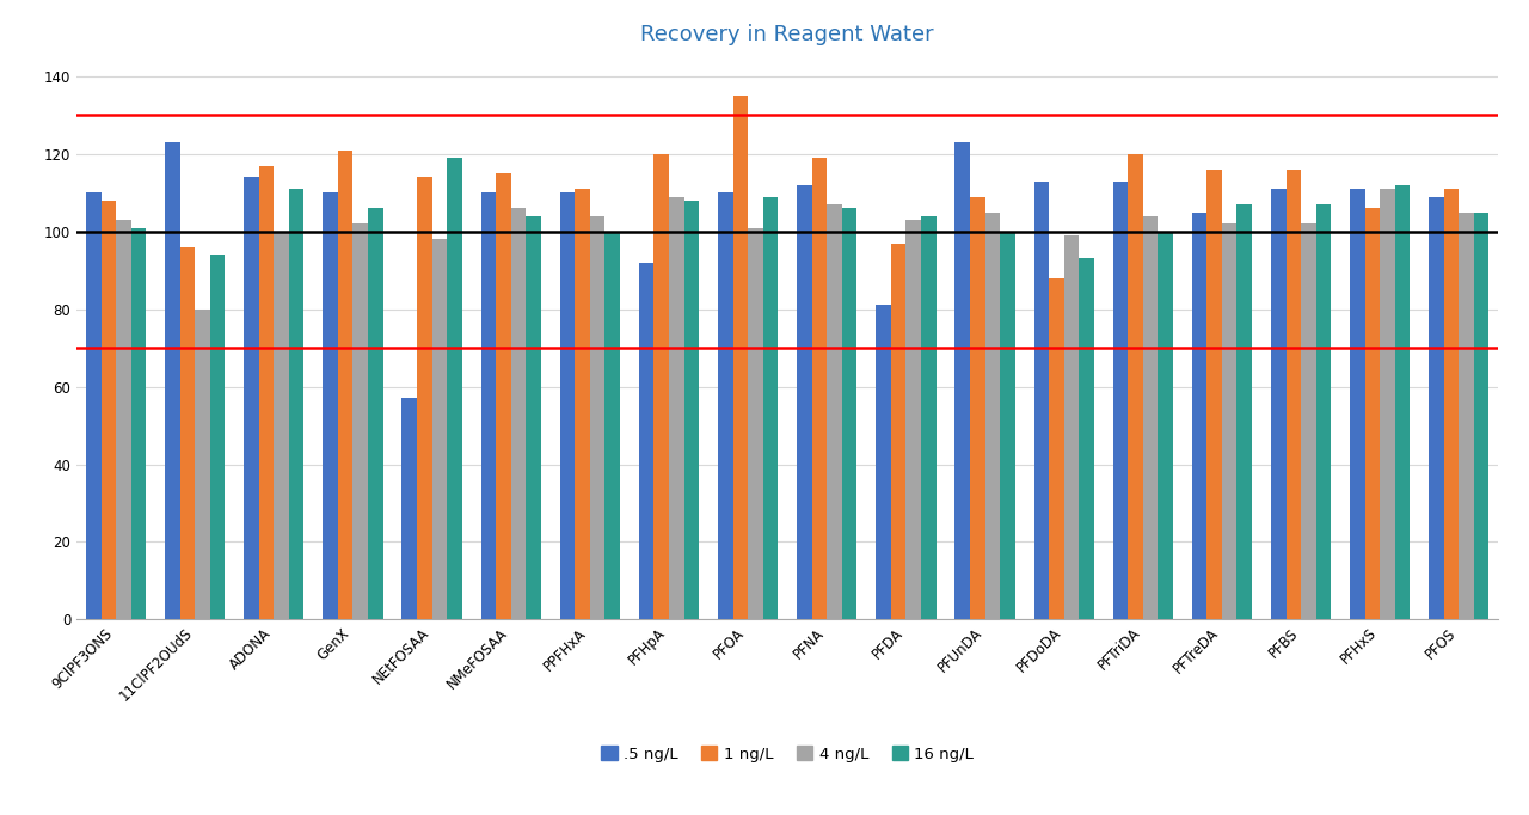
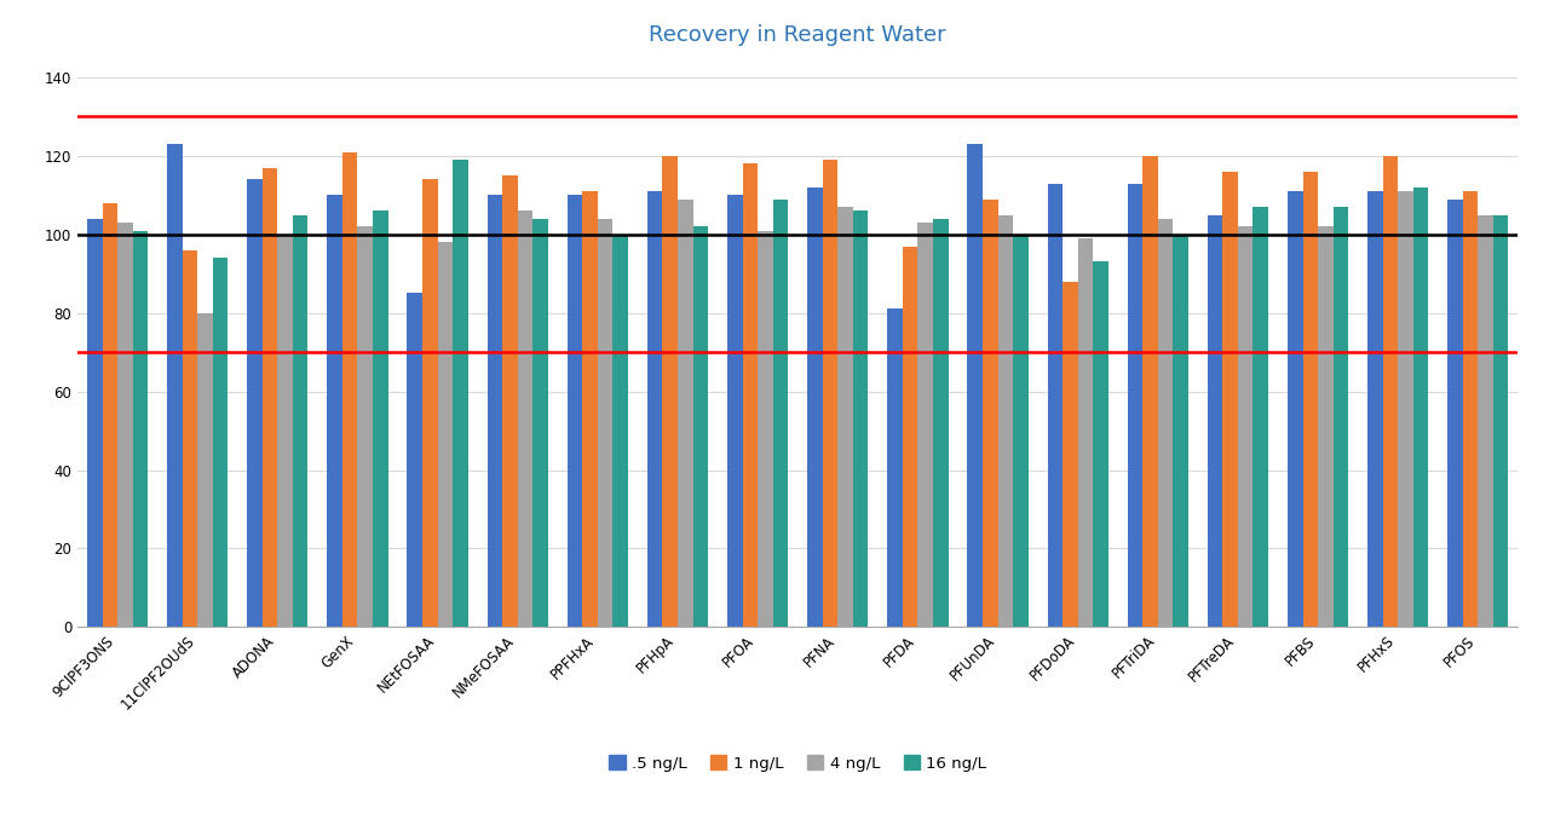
.5 ng/L/9ClPF3ONS: 110 -> 104
16 ng/L/ADONA: 111 -> 105
.5 ng/L/NEtFOSAA: 57 -> 85
.5 ng/L/PFHpA: 92 -> 111
16 ng/L/PFHpA: 108 -> 102
1 ng/L/PFOA: 135 -> 118
1 ng/L/PFHxS: 106 -> 120
